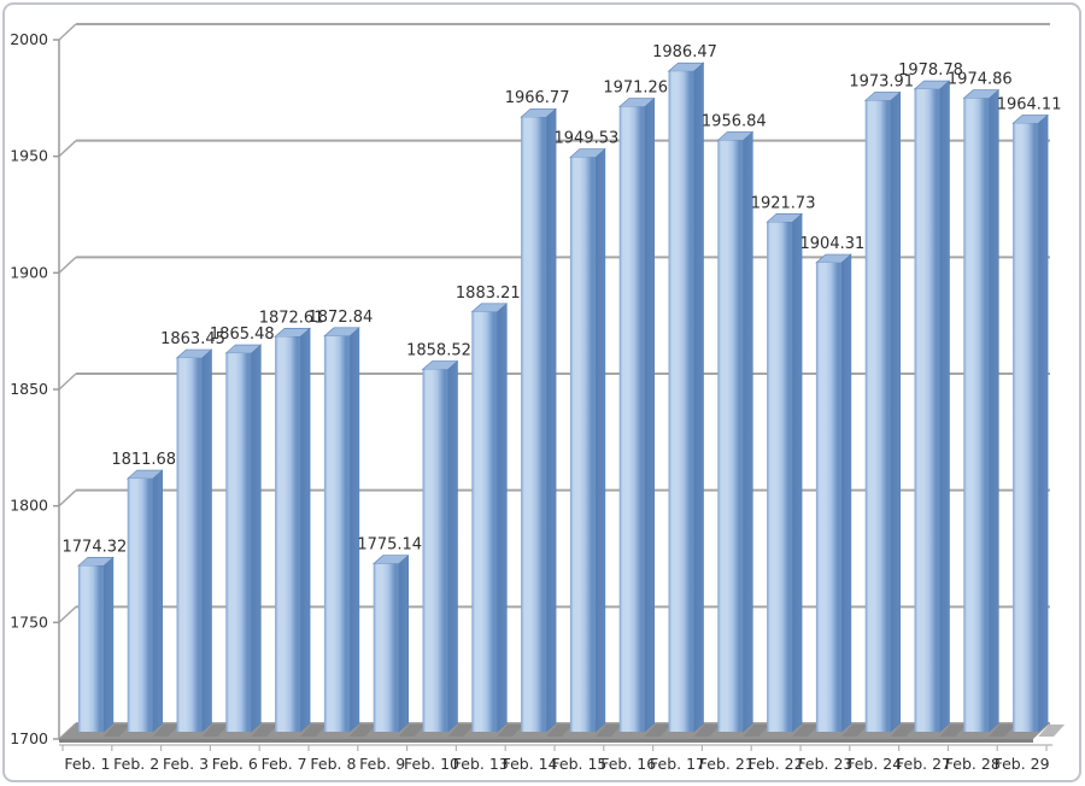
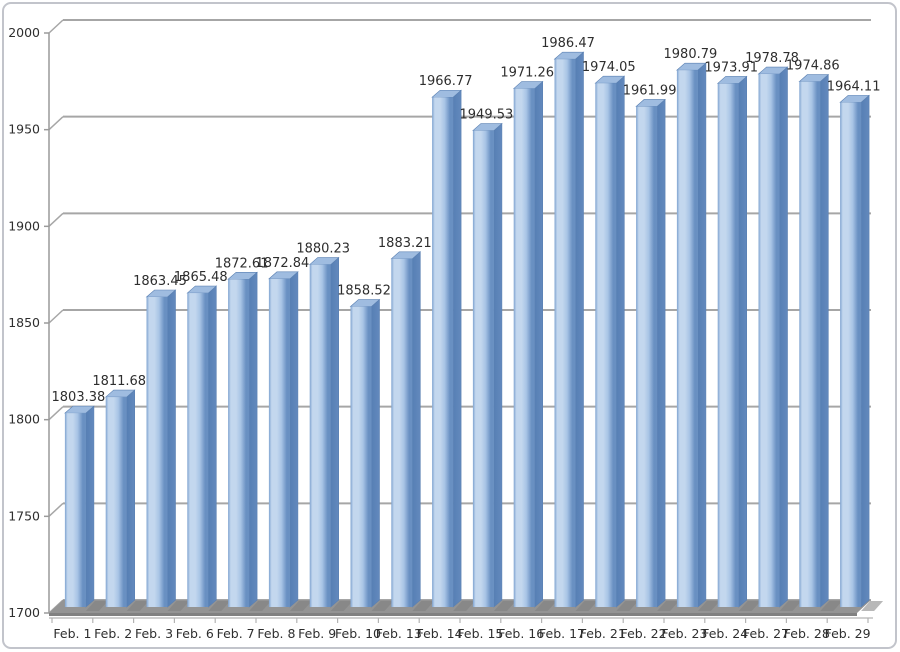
Feb. 1: 1774.32 -> 1803.38
Feb. 9: 1775.14 -> 1880.23
Feb. 21: 1956.84 -> 1974.05
Feb. 22: 1921.73 -> 1961.99
Feb. 23: 1904.31 -> 1980.79
